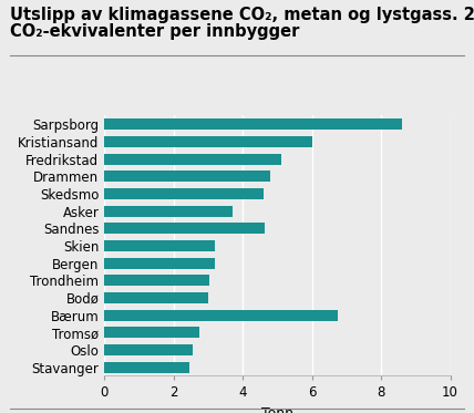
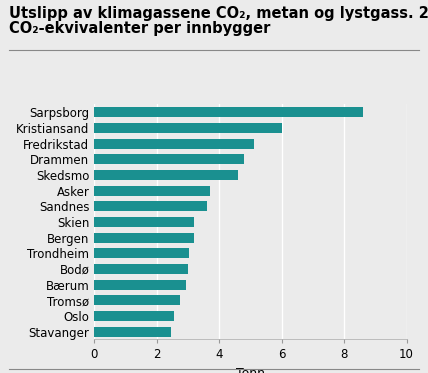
Sandnes: 4.65 -> 3.60
Bærum: 6.75 -> 2.95
